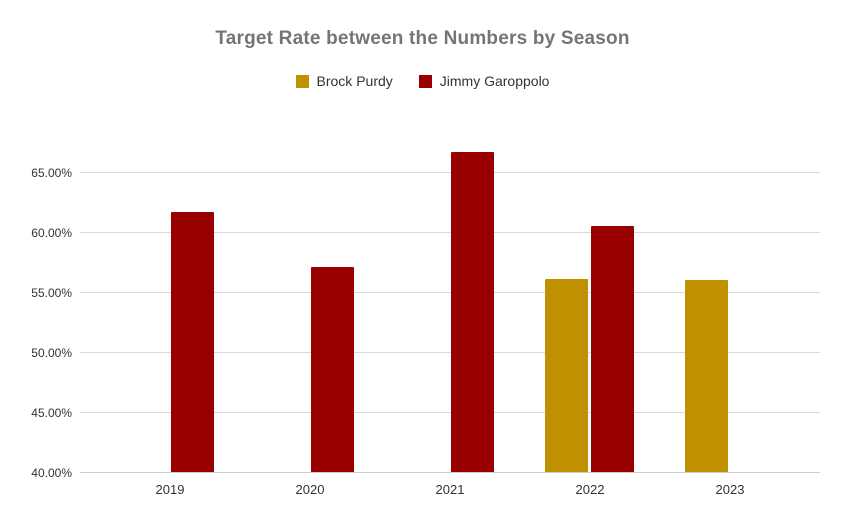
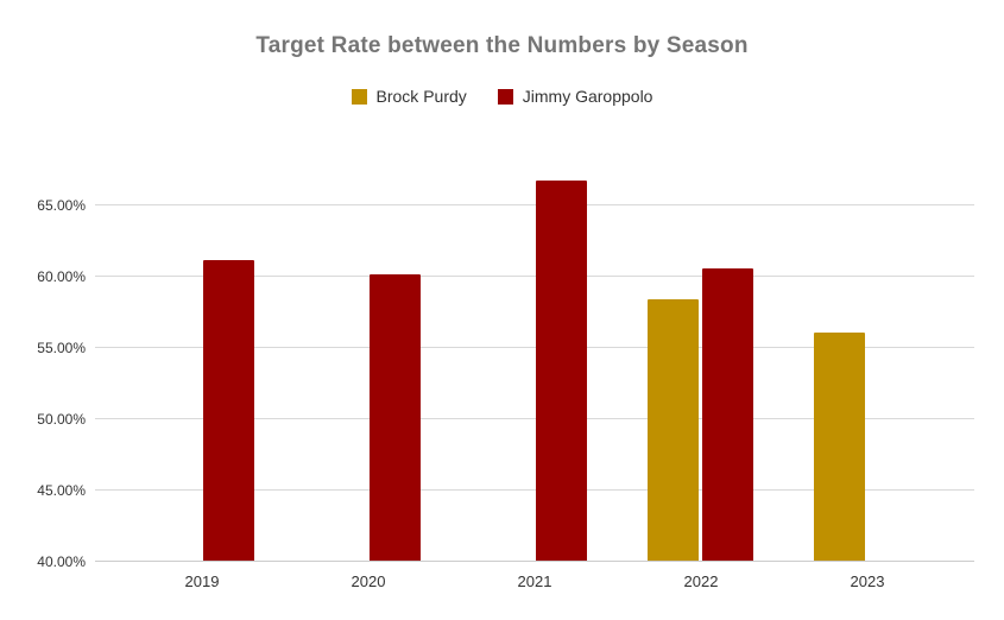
Jimmy Garoppolo/2019: 61.7% -> 61.1%
Jimmy Garoppolo/2020: 57.1% -> 60.1%
Brock Purdy/2022: 56.1% -> 58.3%
